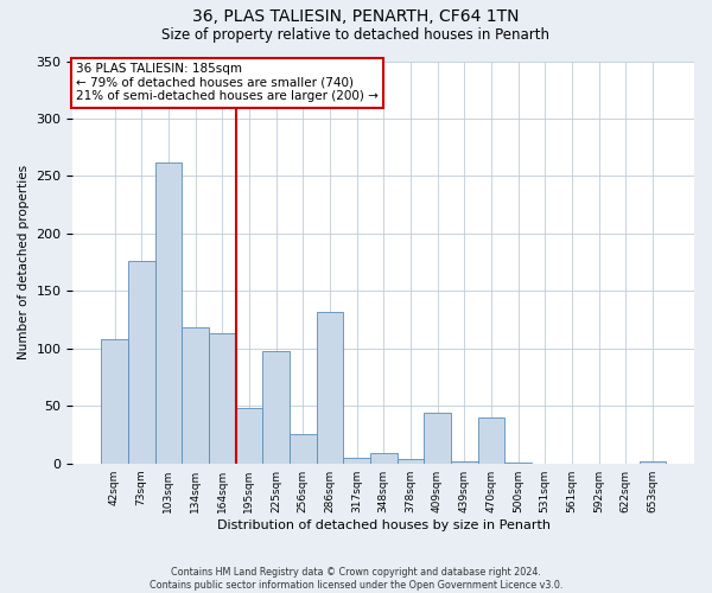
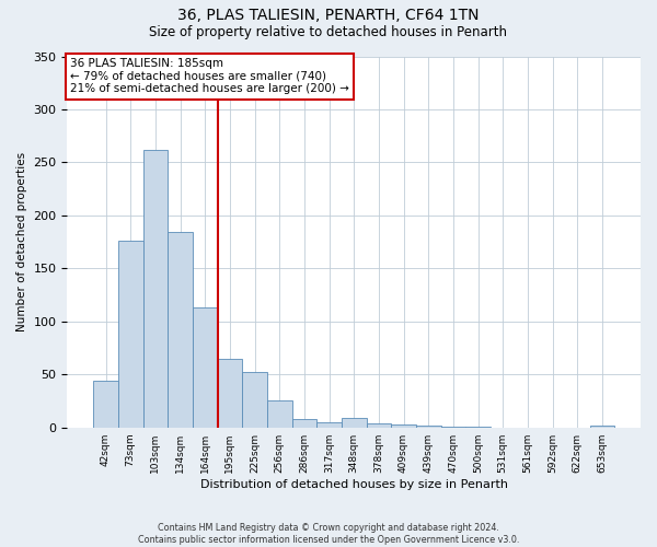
42sqm: 108 -> 44
134sqm: 118 -> 184
195sqm: 48 -> 65
225sqm: 98 -> 52
286sqm: 132 -> 8
409sqm: 44 -> 3
470sqm: 40 -> 1
